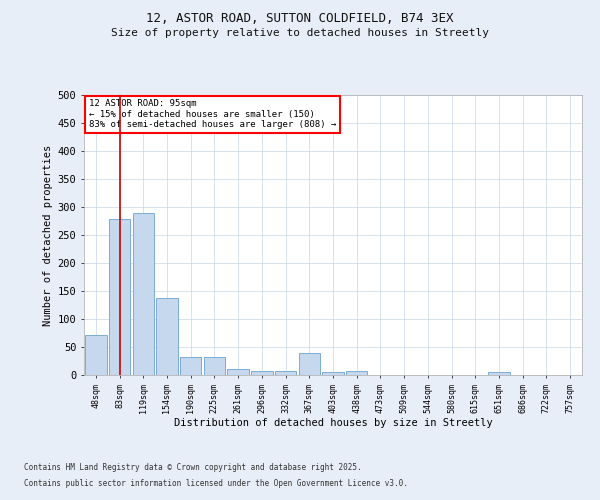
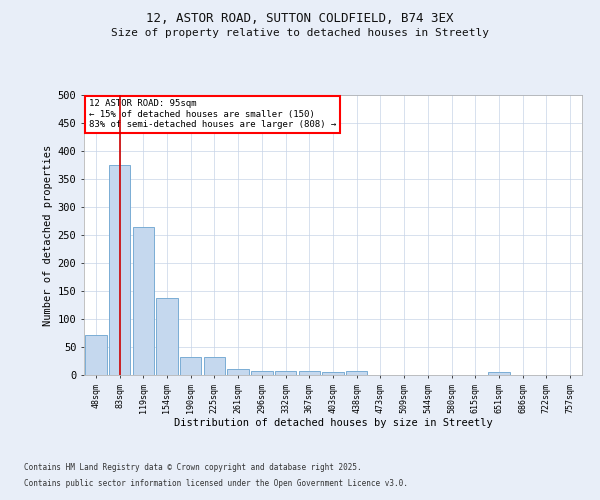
83sqm: 278 -> 375
119sqm: 290 -> 265
367sqm: 40 -> 8
